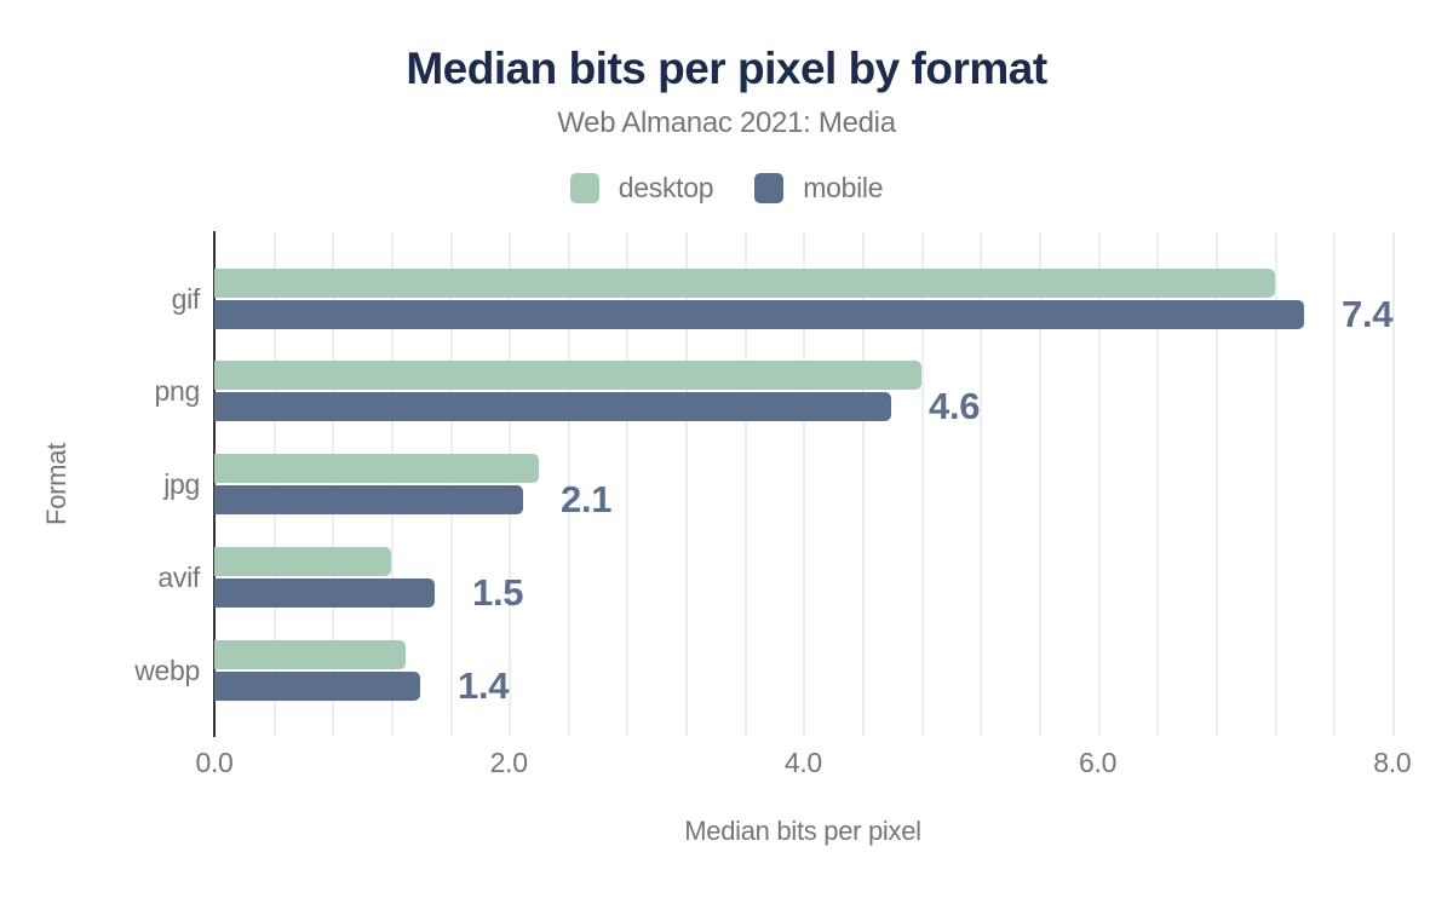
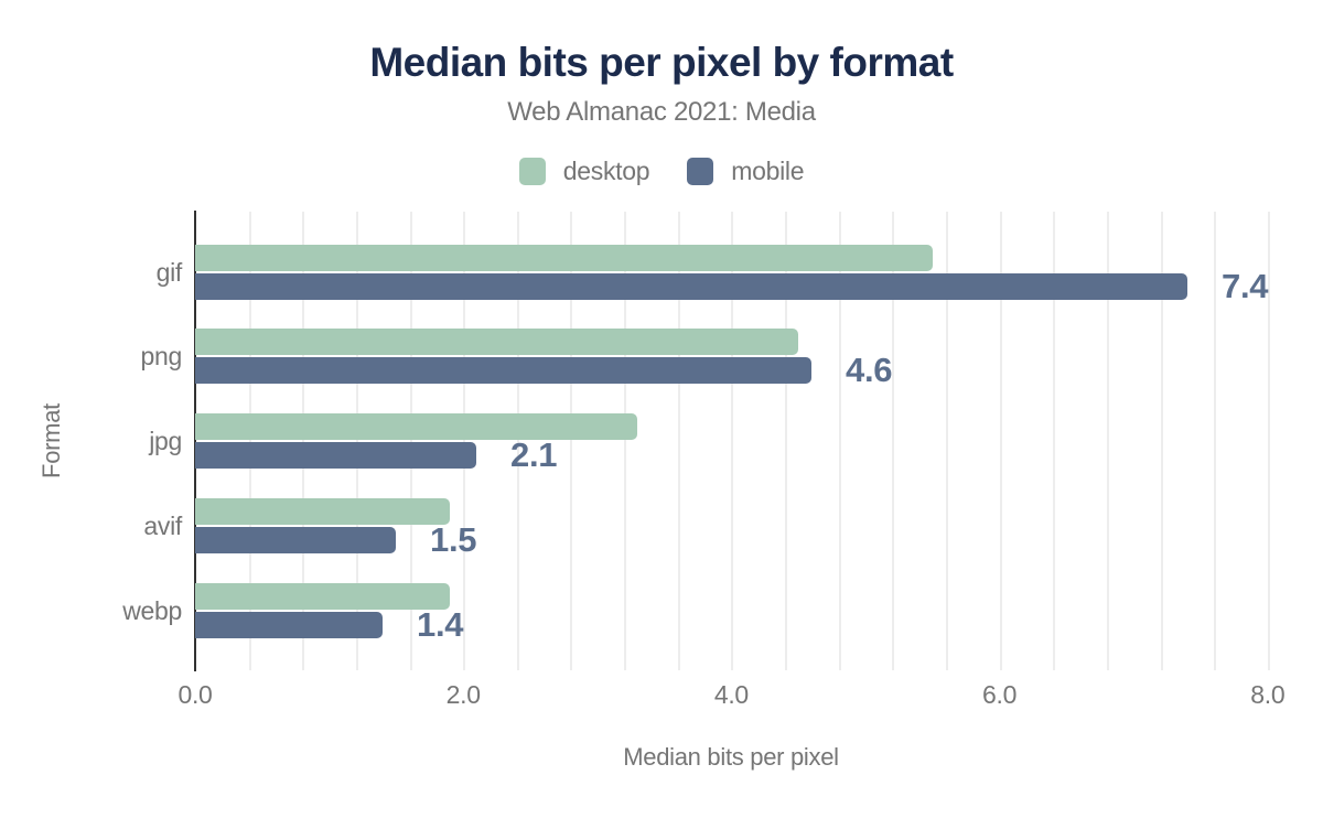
desktop/gif: 7.2 -> 5.5
desktop/png: 4.8 -> 4.5
desktop/jpg: 2.2 -> 3.3
desktop/avif: 1.2 -> 1.9
desktop/webp: 1.3 -> 1.9
